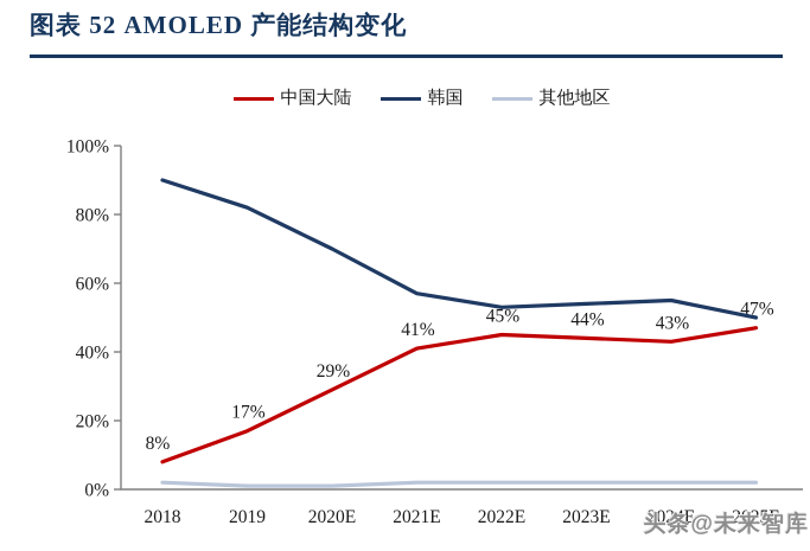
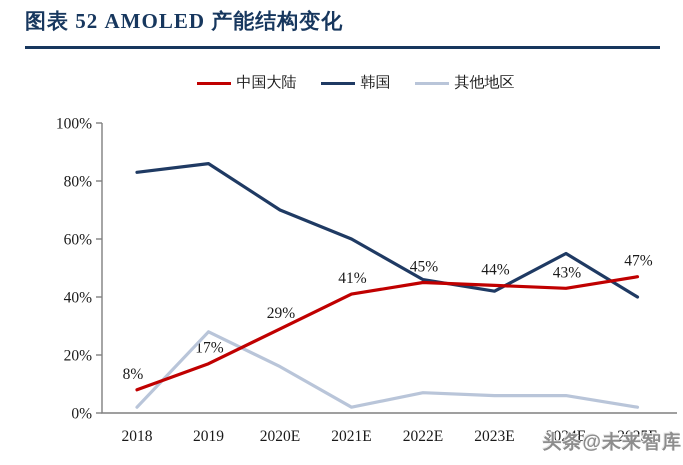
韩国/2018: 90% -> 83%
韩国/2019: 82% -> 86%
其他地区/2019: 1% -> 28%
其他地区/2020E: 1% -> 16%
韩国/2021E: 57% -> 60%
韩国/2022E: 53% -> 46%
其他地区/2022E: 2% -> 7%
韩国/2023E: 54% -> 42%
其他地区/2023E: 2% -> 6%
其他地区/2024E: 2% -> 6%
韩国/2025E: 50% -> 40%
